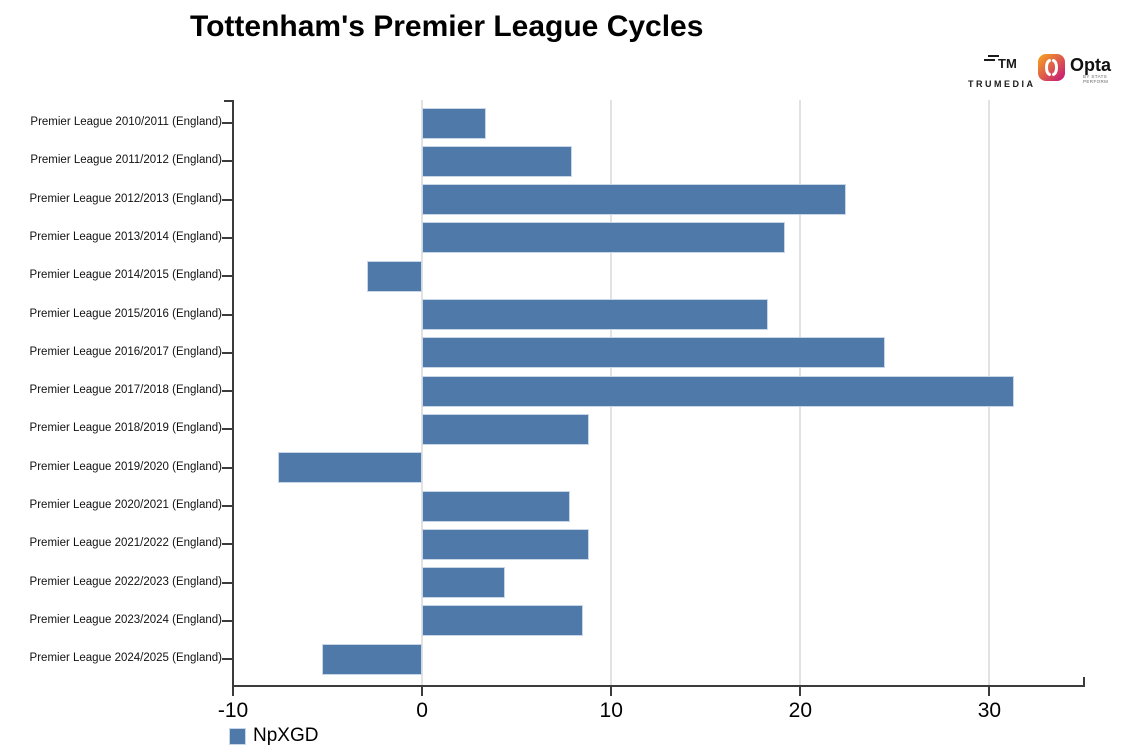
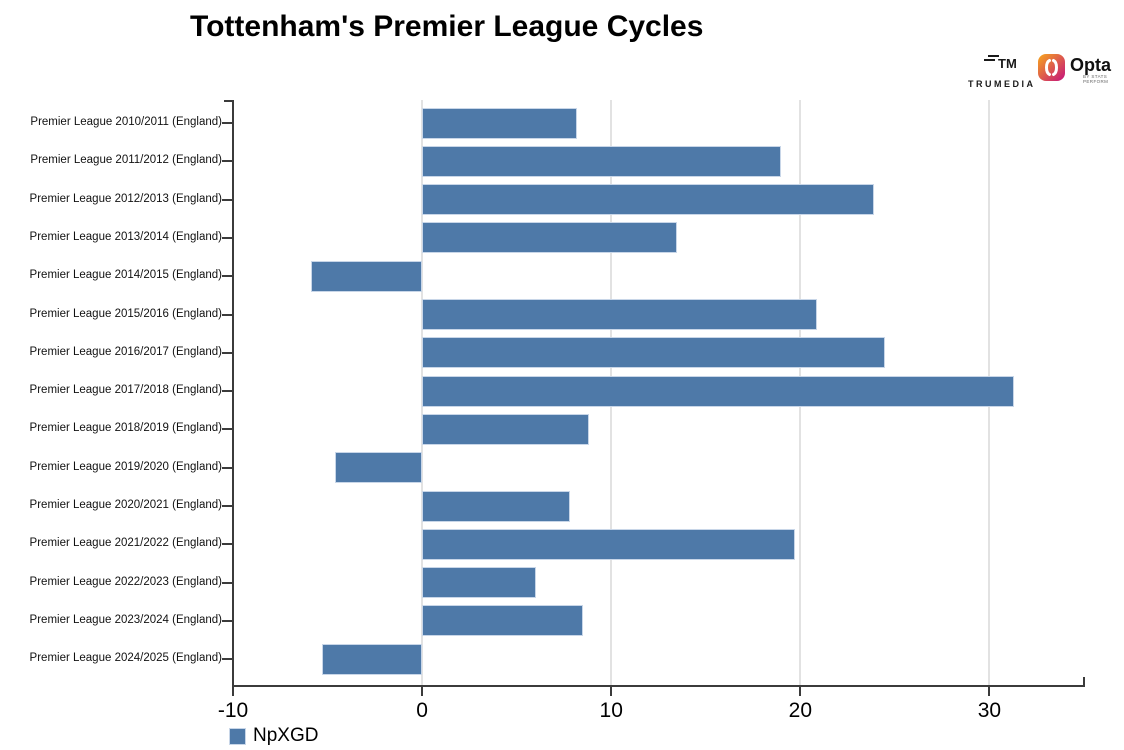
Premier League 2010/2011 (England): 3.4 -> 8.2
Premier League 2011/2012 (England): 7.9 -> 19.0
Premier League 2012/2013 (England): 22.4 -> 23.9
Premier League 2013/2014 (England): 19.2 -> 13.5
Premier League 2014/2015 (England): -2.9 -> -5.9
Premier League 2015/2016 (England): 18.3 -> 20.9
Premier League 2019/2020 (England): -7.6 -> -4.6
Premier League 2021/2022 (England): 8.8 -> 19.7
Premier League 2022/2023 (England): 4.4 -> 6.0
